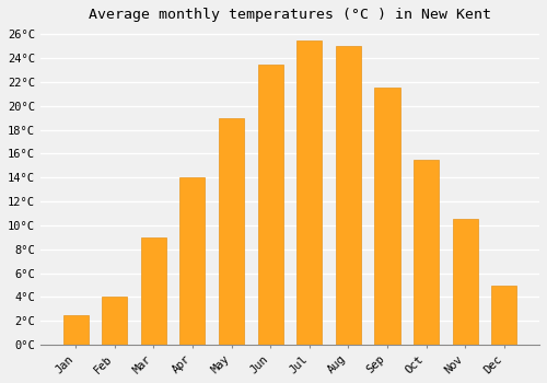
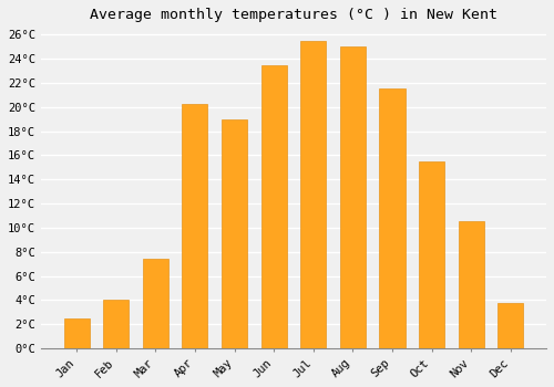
Mar: 9.0°C -> 7.4°C
Apr: 14.0°C -> 20.3°C
Dec: 5.0°C -> 3.8°C
